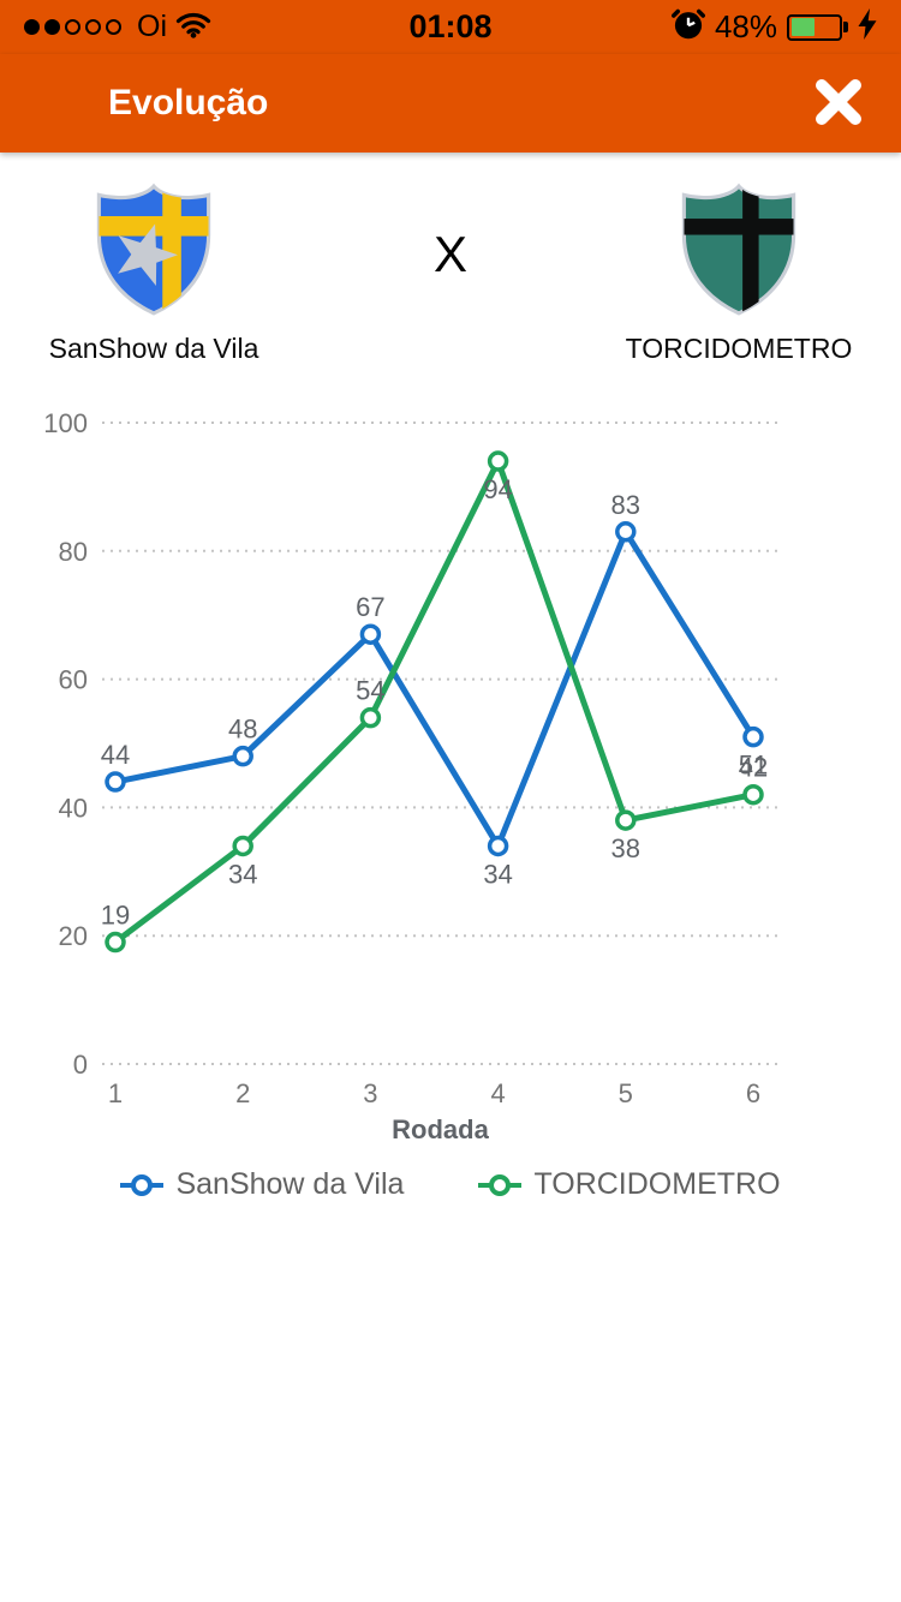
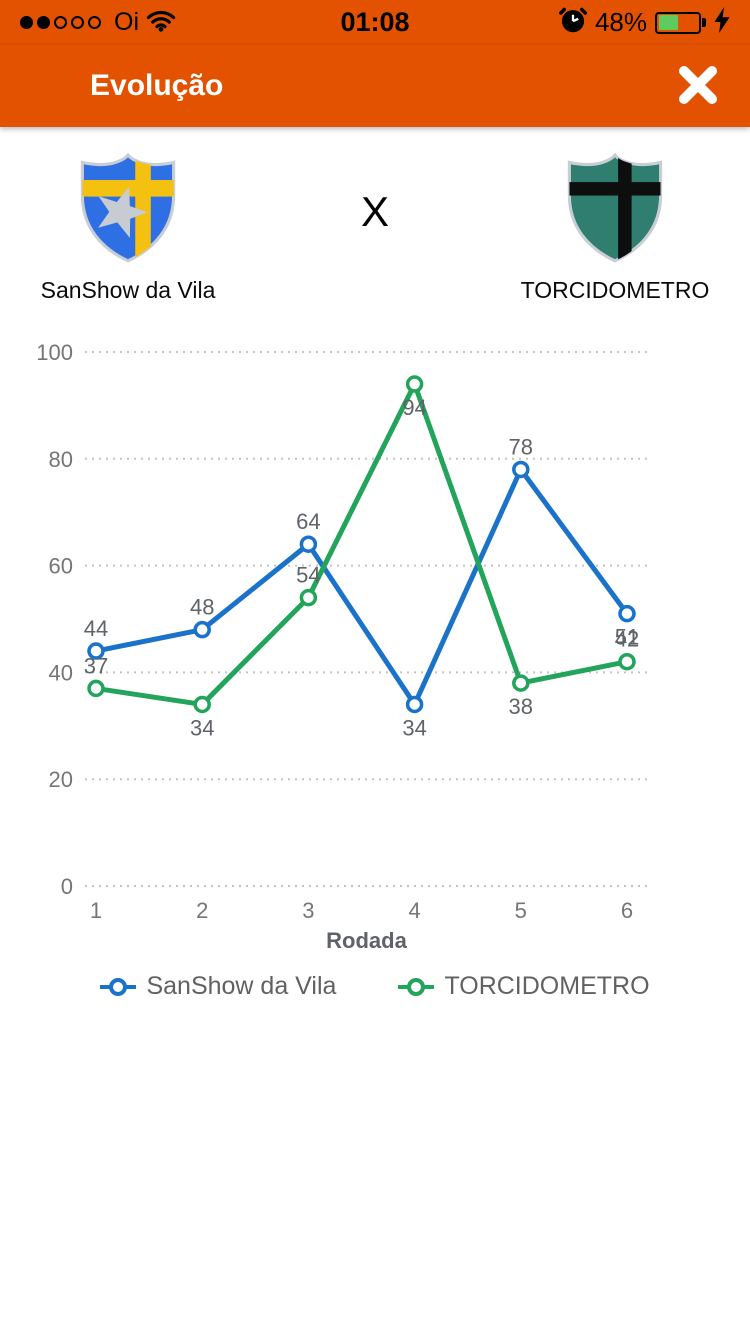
TORCIDOMETRO/1: 19 -> 37
SanShow da Vila/3: 67 -> 64
SanShow da Vila/5: 83 -> 78
